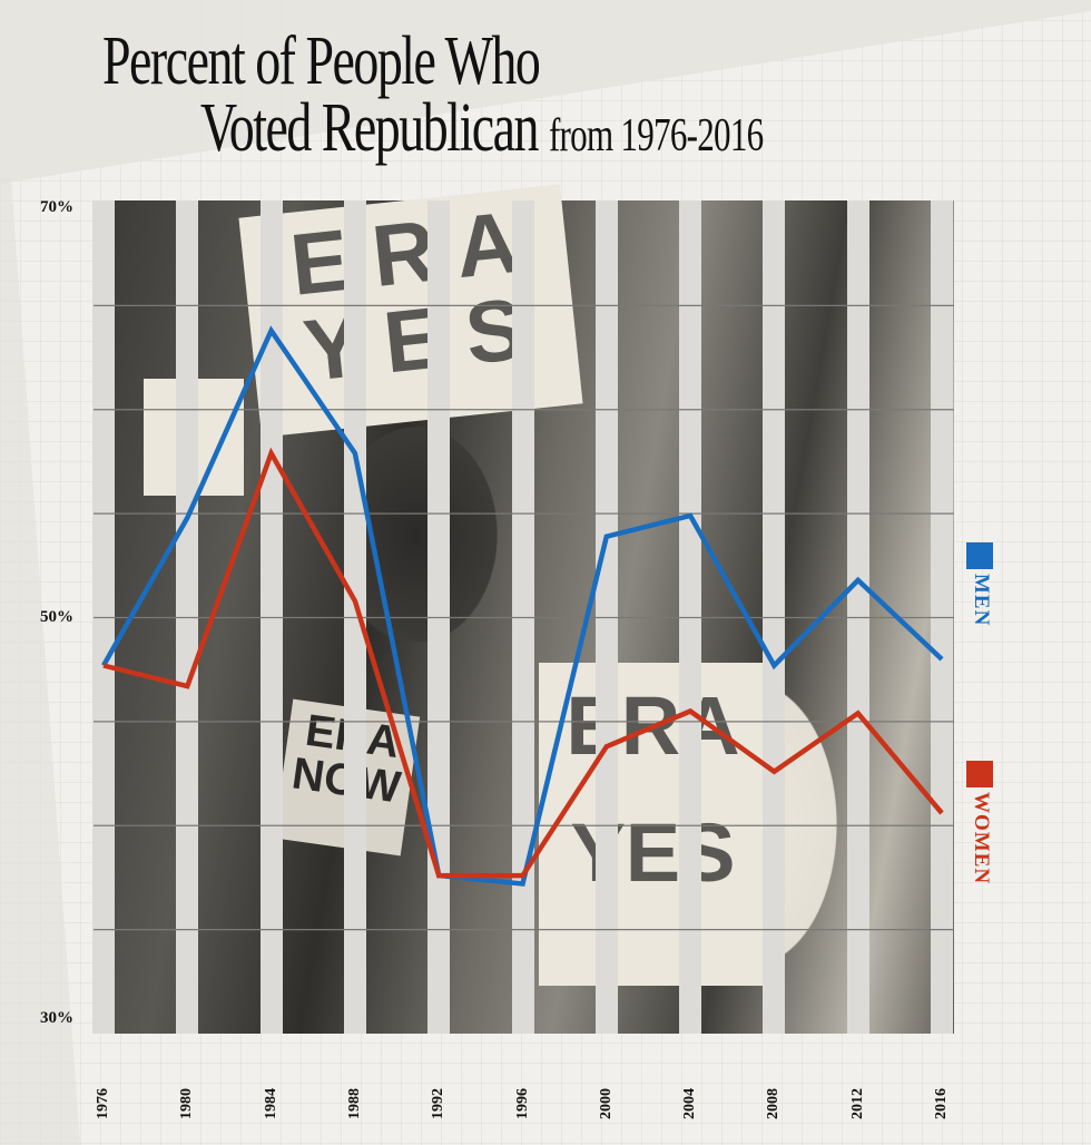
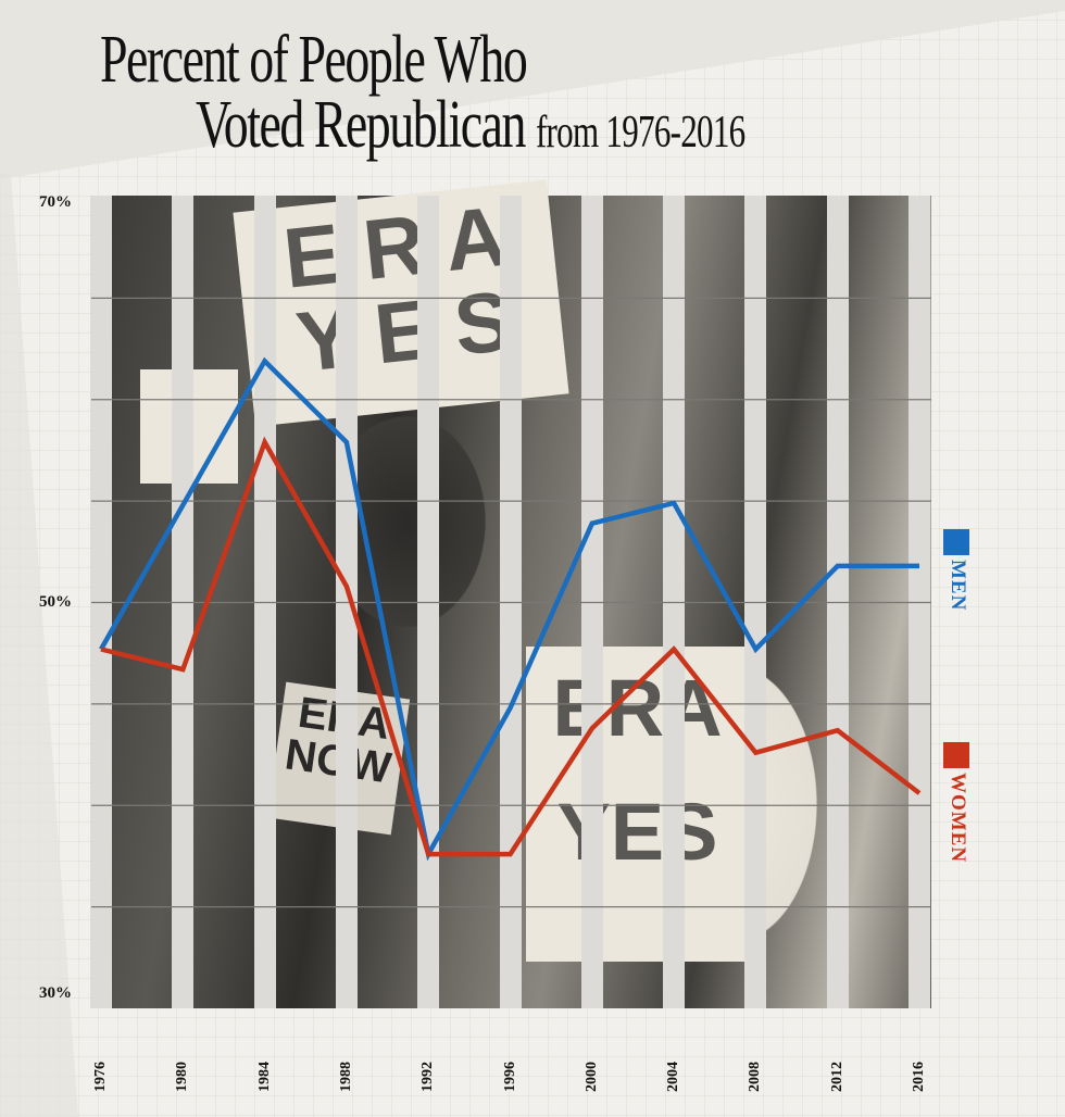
MEN/1984: 63.8% -> 61.9%
MEN/1996: 37.2% -> 44.8%
WOMEN/2004: 45.5% -> 47.7%
WOMEN/2012: 45.4% -> 43.7%
MEN/2016: 48.0% -> 51.8%
